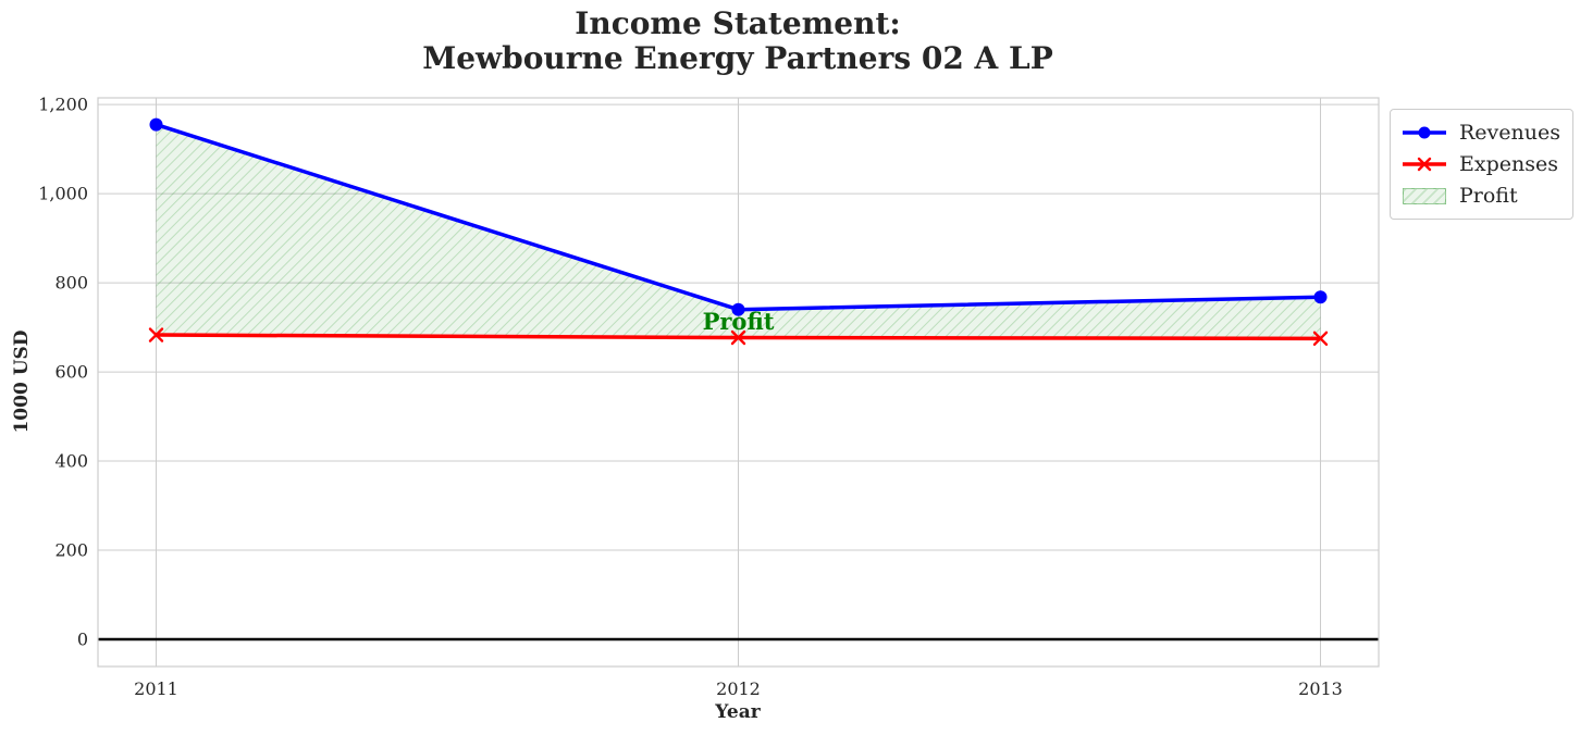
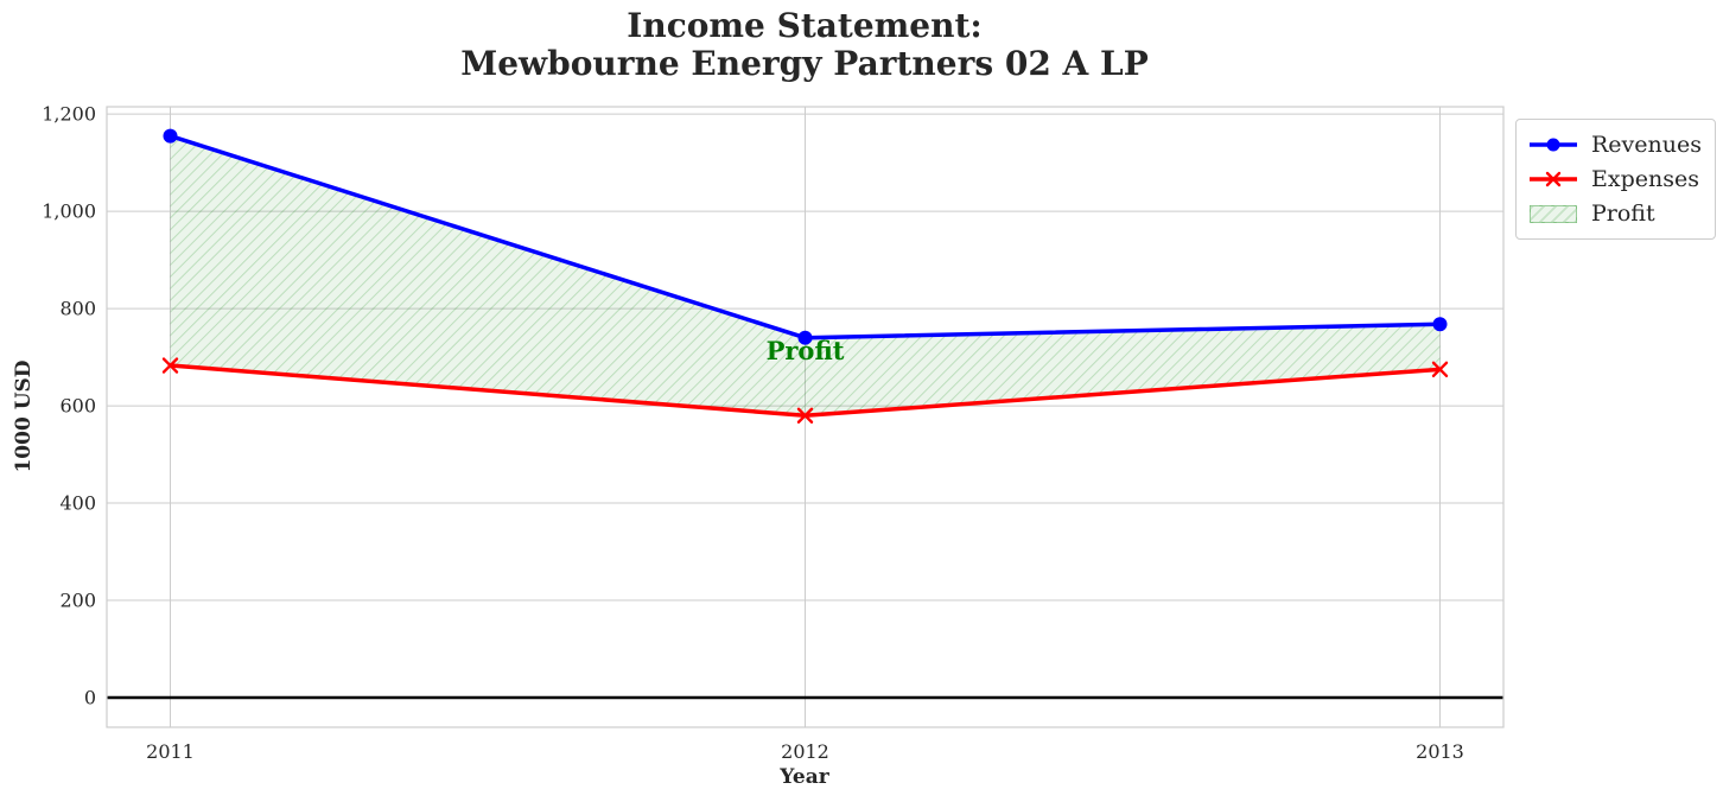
Expenses/2012: 680 -> 580
